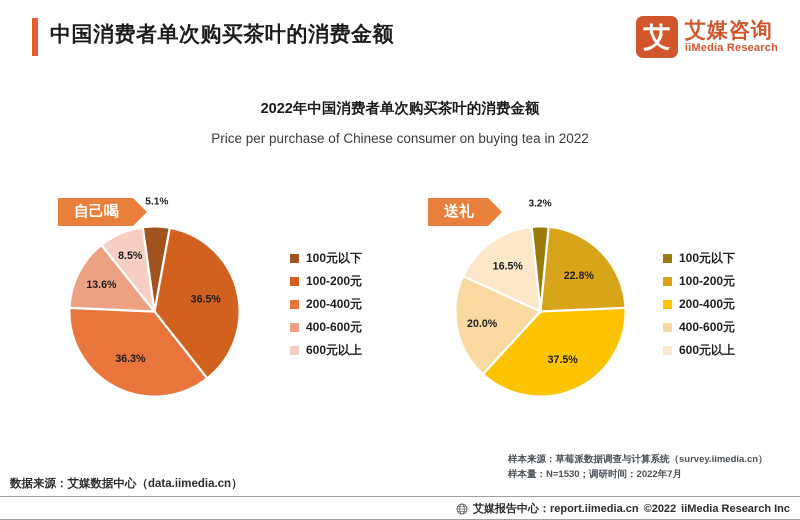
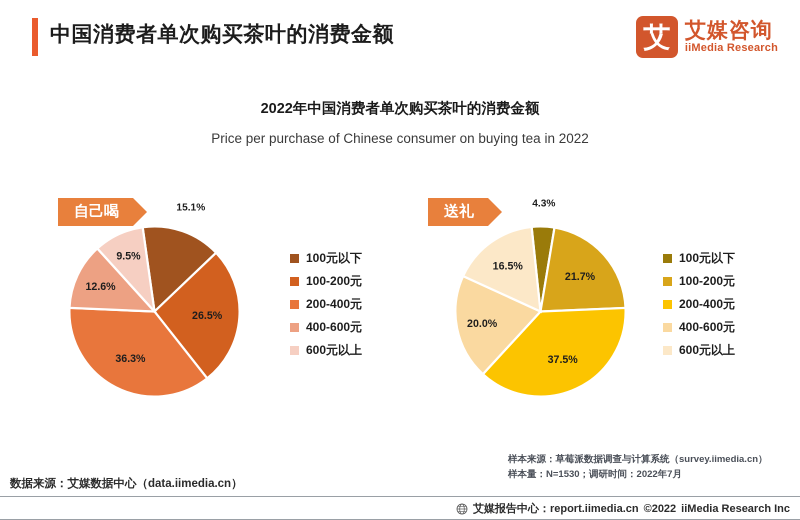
自己喝/100元以下: 5.1% -> 15.1%
自己喝/100-200元: 36.5% -> 26.5%
自己喝/400-600元: 13.6% -> 12.6%
自己喝/600元以上: 8.5% -> 9.5%
送礼/100元以下: 3.2% -> 4.3%
送礼/100-200元: 22.8% -> 21.7%
